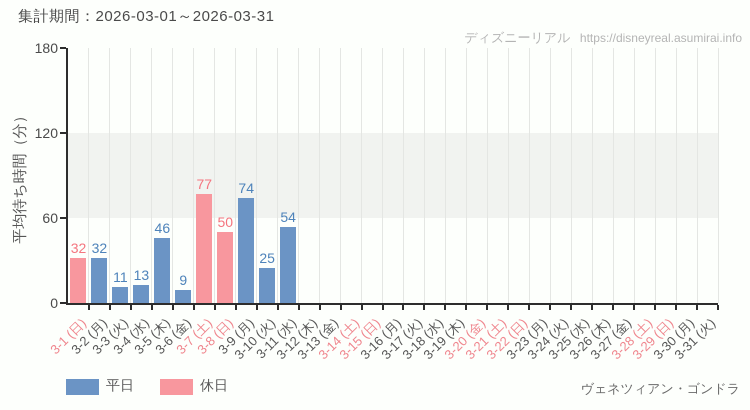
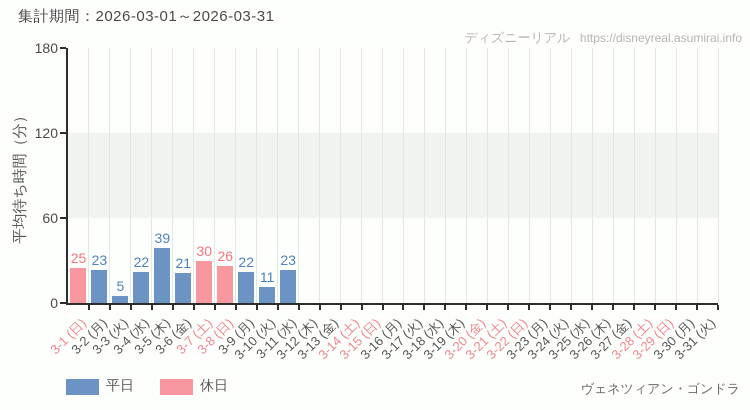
3-1 (日): 32 -> 25
3-2 (月): 32 -> 23
3-3 (火): 11 -> 5
3-4 (水): 13 -> 22
3-5 (木): 46 -> 39
3-6 (金): 9 -> 21
3-7 (土): 77 -> 30
3-8 (日): 50 -> 26
3-9 (月): 74 -> 22
3-10 (火): 25 -> 11
3-11 (水): 54 -> 23
